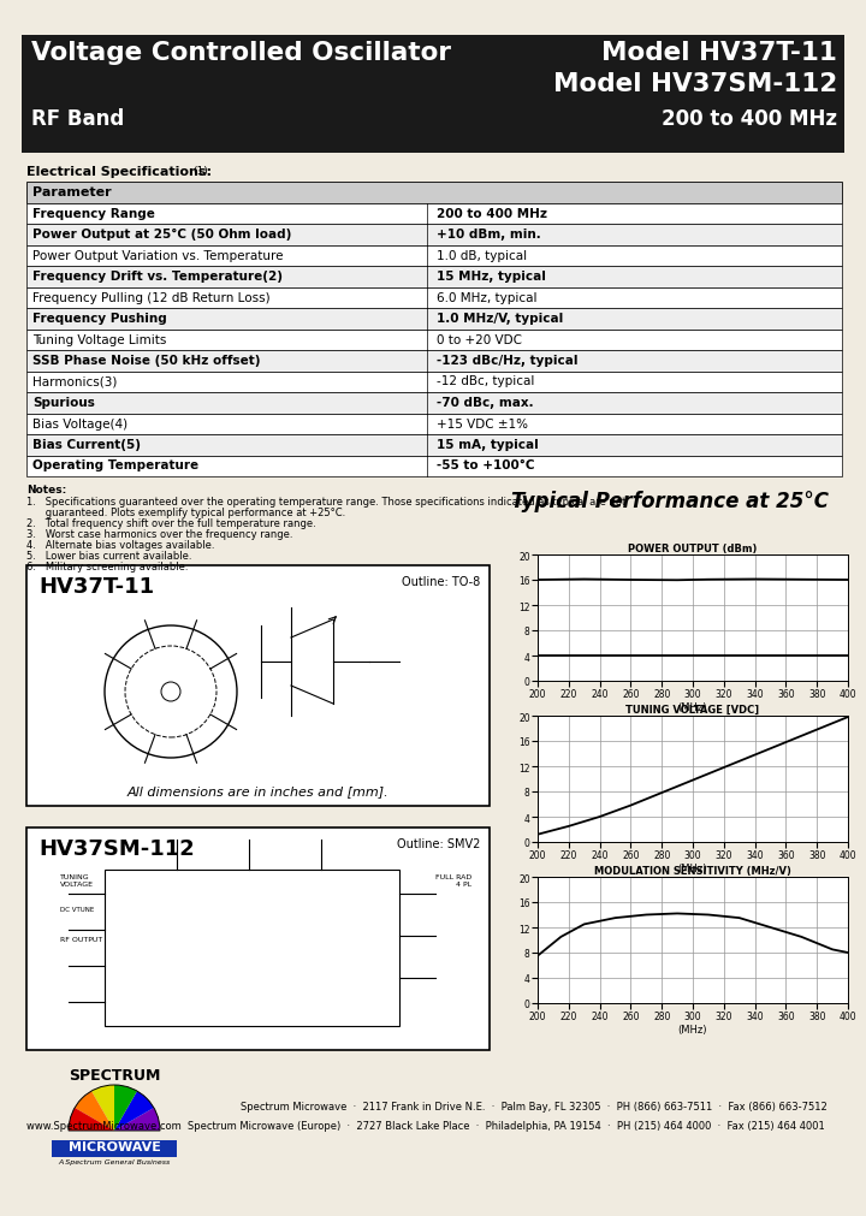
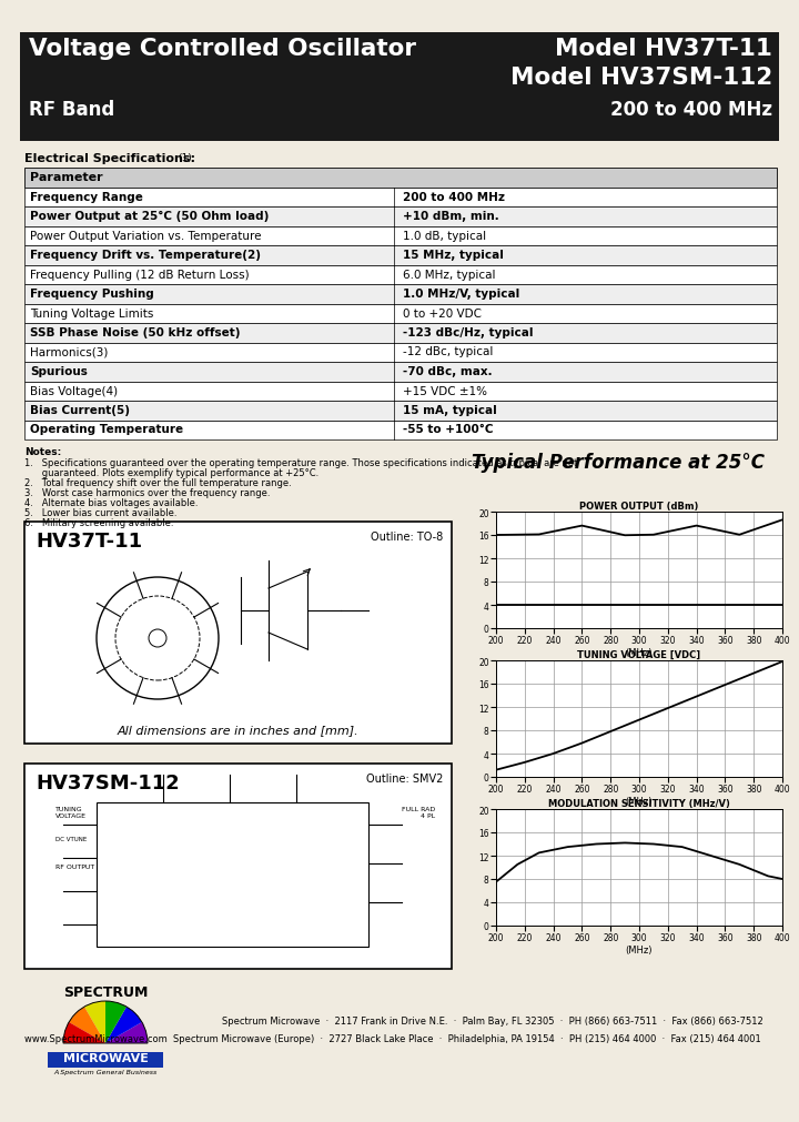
POWER OUTPUT (dBm)/260: 16.0 -> 17.6
POWER OUTPUT (dBm)/340: 16.1 -> 17.6
POWER OUTPUT (dBm)/400: 16.0 -> 18.6
